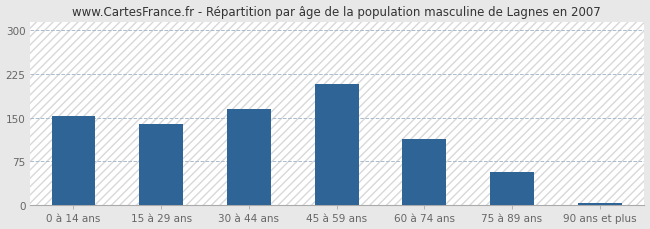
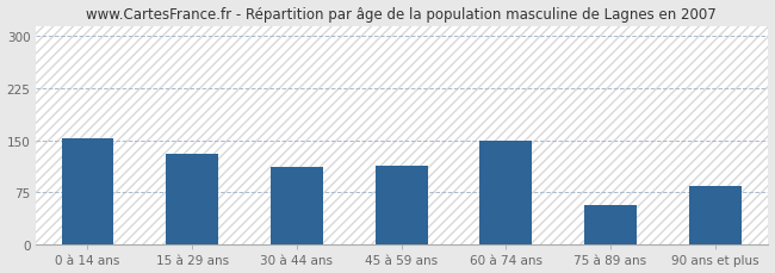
15 à 29 ans: 140 -> 130
30 à 44 ans: 165 -> 112
45 à 59 ans: 207 -> 114
60 à 74 ans: 113 -> 150
90 ans et plus: 4 -> 84
